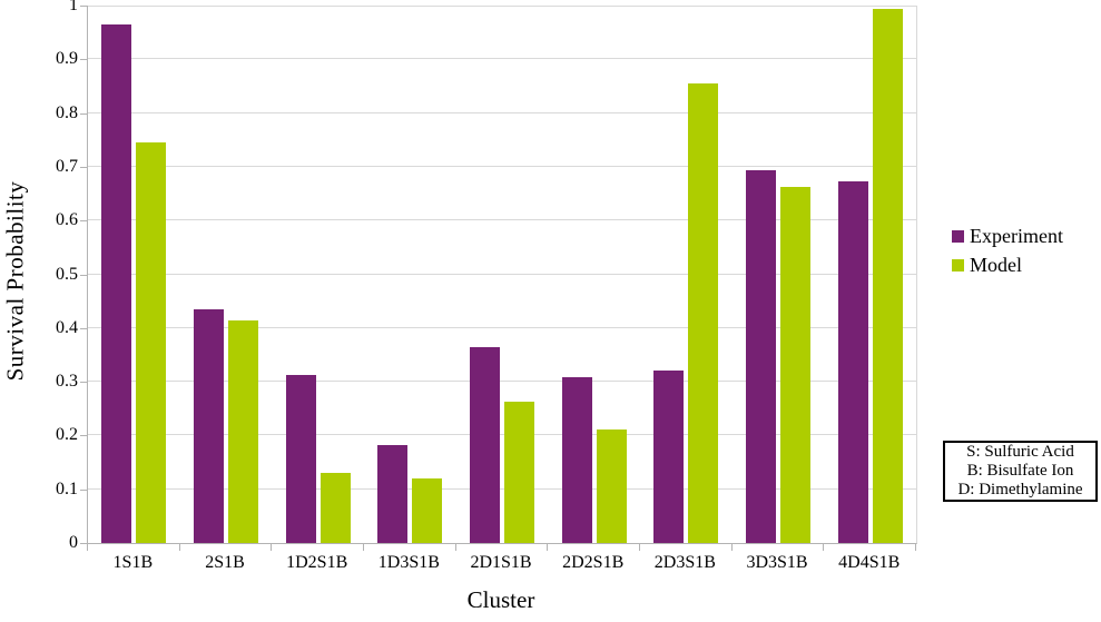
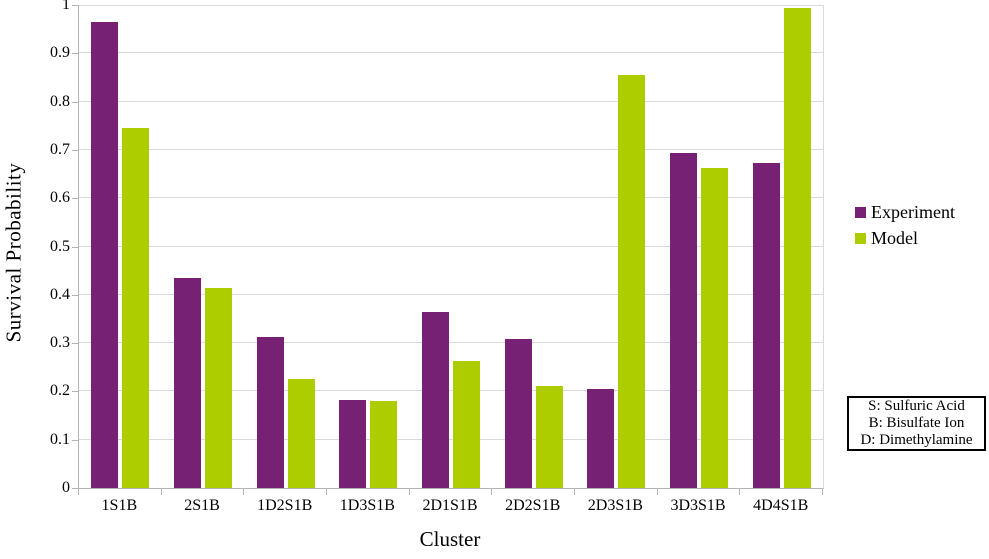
Model/1D2S1B: 0.13 -> 0.23
Model/1D3S1B: 0.12 -> 0.18
Experiment/2D3S1B: 0.32 -> 0.21
